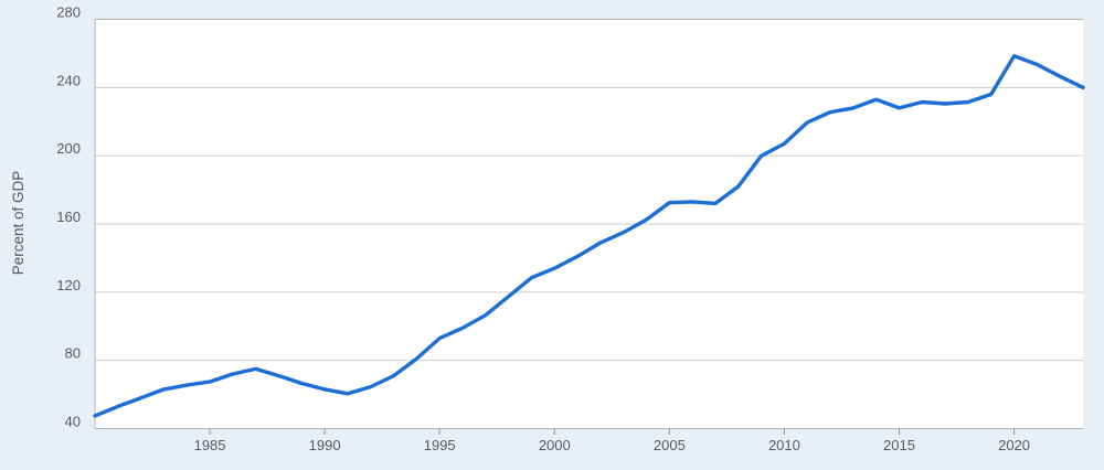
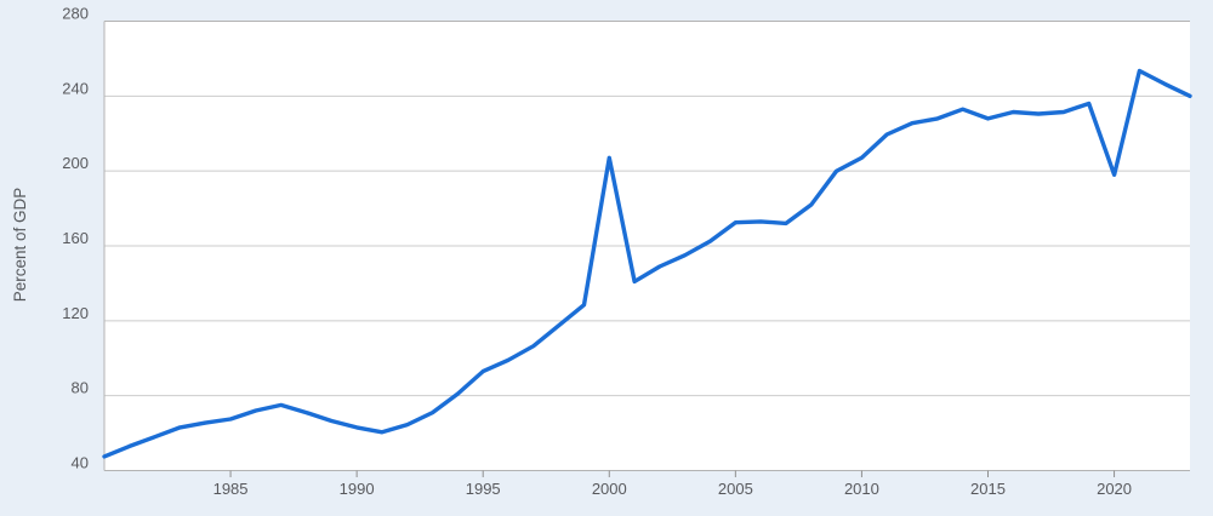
2000: 134 -> 207
2020: 258 -> 198
